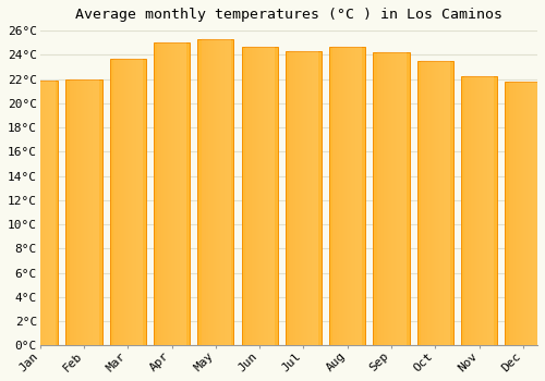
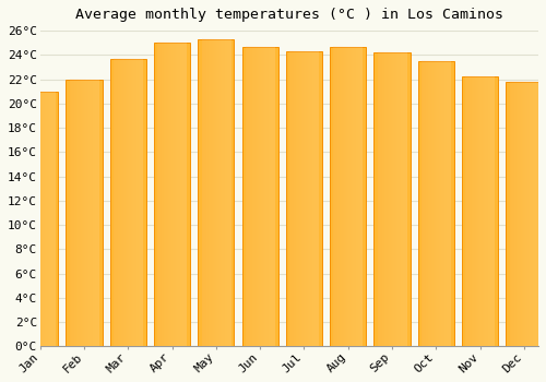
Jan: 21.9°C -> 21.0°C
